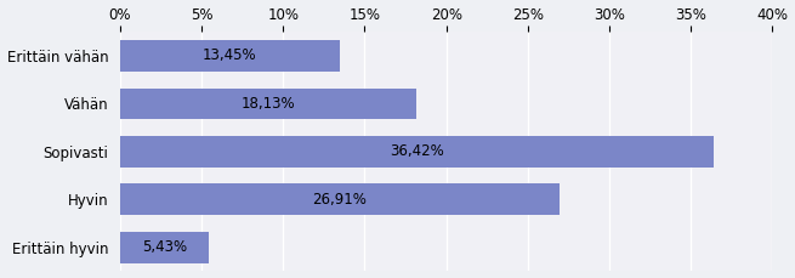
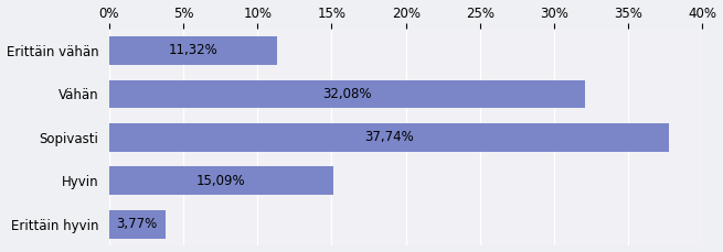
Erittäin vähän: 13,45% -> 11,32%
Vähän: 18,13% -> 32,08%
Sopivasti: 36,42% -> 37,74%
Hyvin: 26,91% -> 15,09%
Erittäin hyvin: 5,43% -> 3,77%
